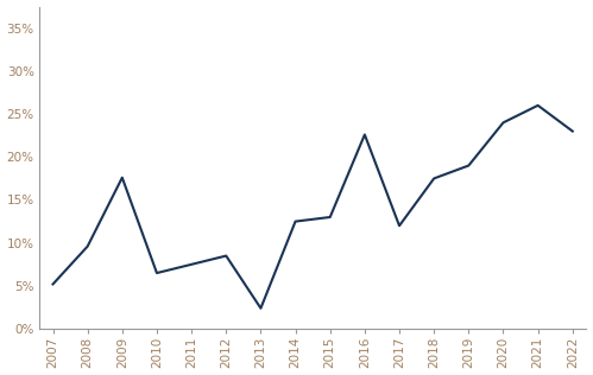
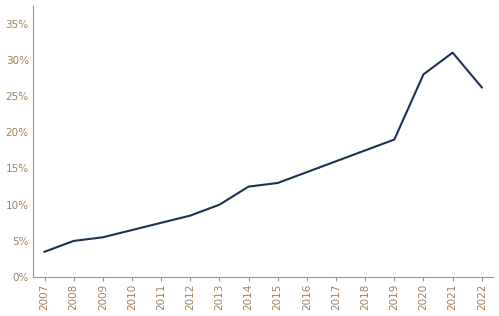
2007: 5.2% -> 3.5%
2008: 9.6% -> 5.0%
2009: 17.6% -> 5.5%
2013: 2.4% -> 10.0%
2016: 22.6% -> 14.5%
2017: 12.0% -> 16.0%
2020: 24.0% -> 28.0%
2021: 26.0% -> 31.0%
2022: 23.0% -> 26.2%
